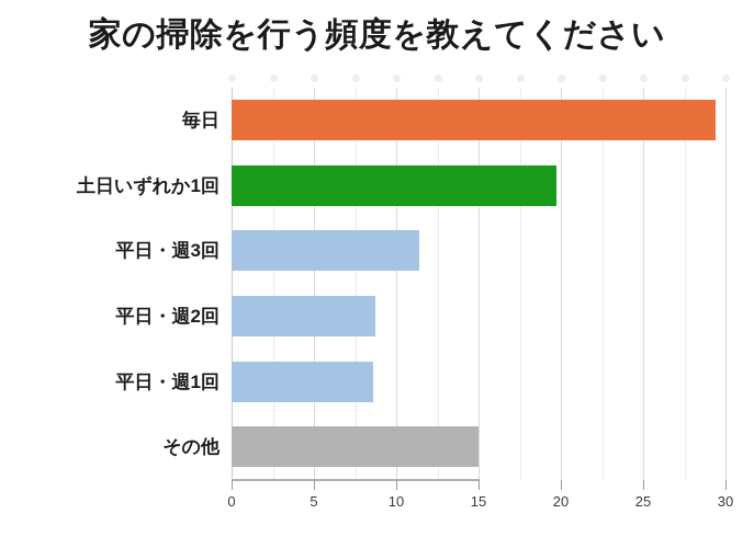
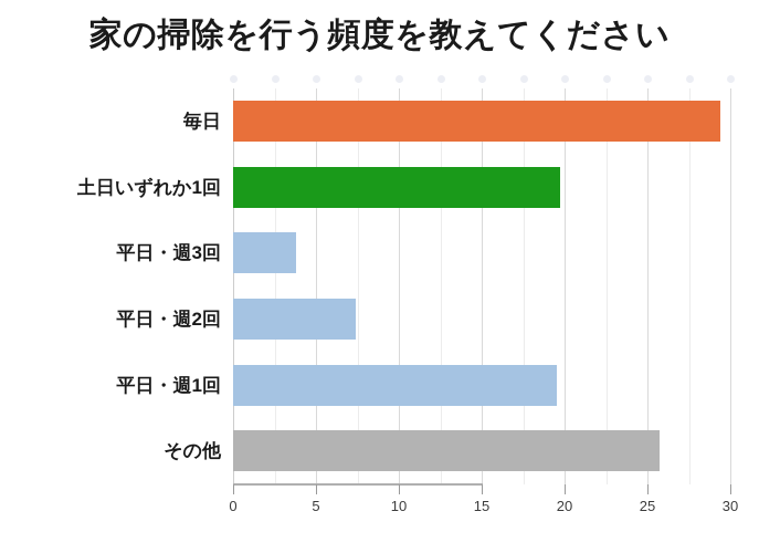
平日・週3回: 11.4 -> 3.8
平日・週2回: 8.7 -> 7.4
平日・週1回: 8.6 -> 19.5
その他: 15.0 -> 25.7
